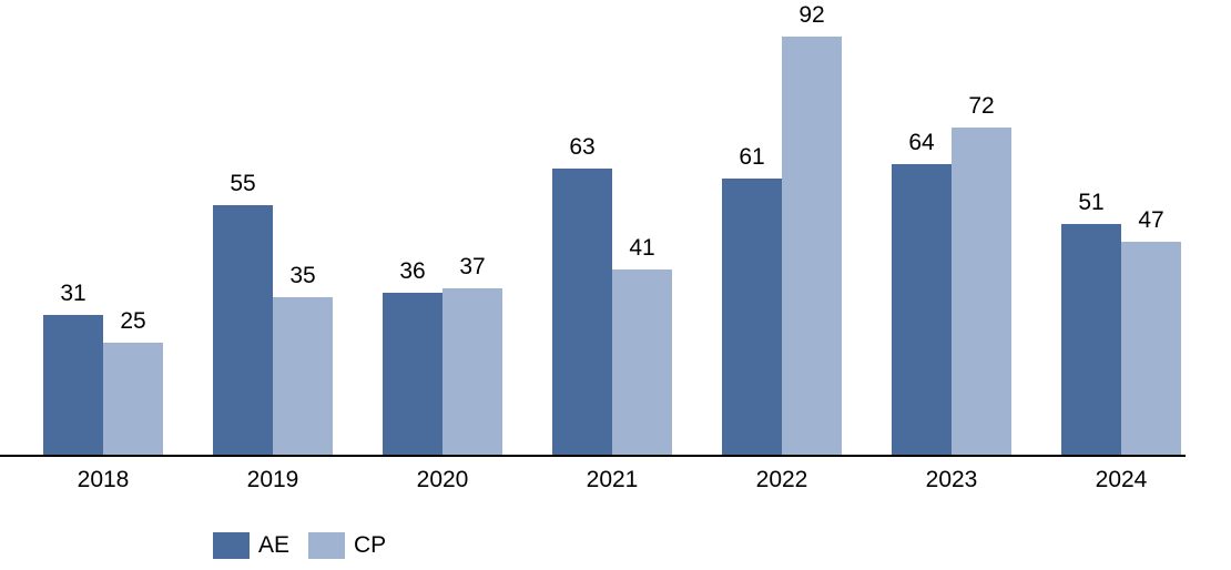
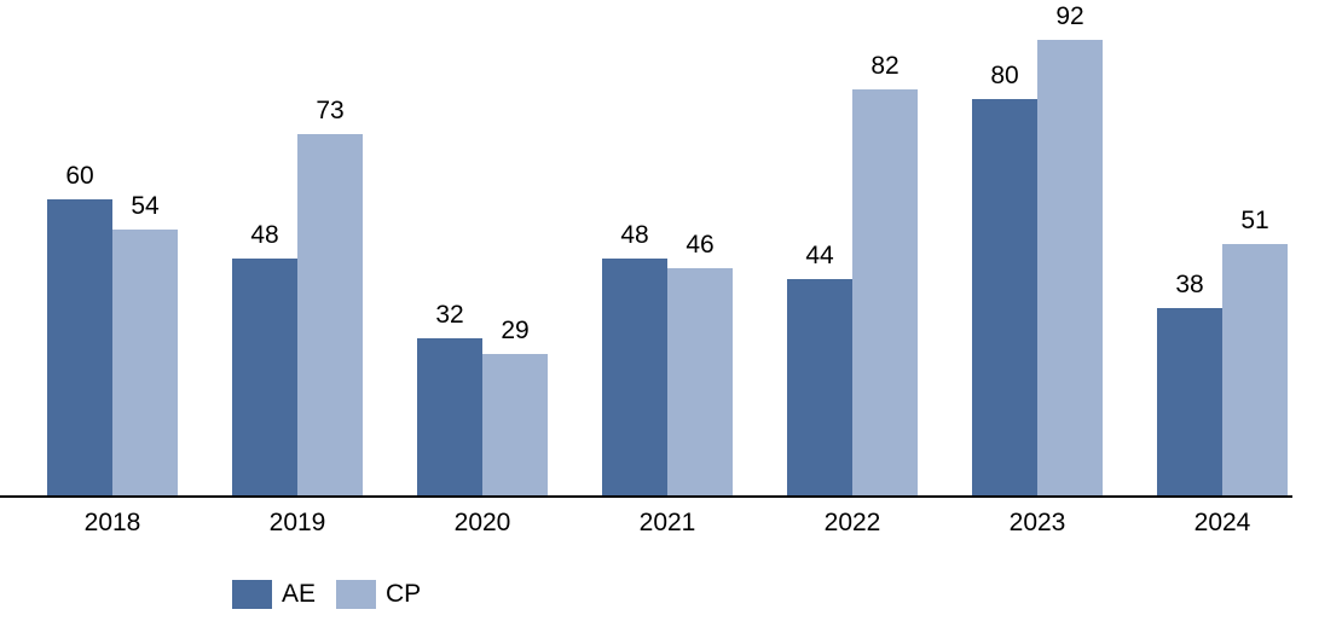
AE/2018: 31 -> 60
CP/2018: 25 -> 54
AE/2019: 55 -> 48
CP/2019: 35 -> 73
AE/2020: 36 -> 32
CP/2020: 37 -> 29
AE/2021: 63 -> 48
CP/2021: 41 -> 46
AE/2022: 61 -> 44
CP/2022: 92 -> 82
AE/2023: 64 -> 80
CP/2023: 72 -> 92
AE/2024: 51 -> 38
CP/2024: 47 -> 51
